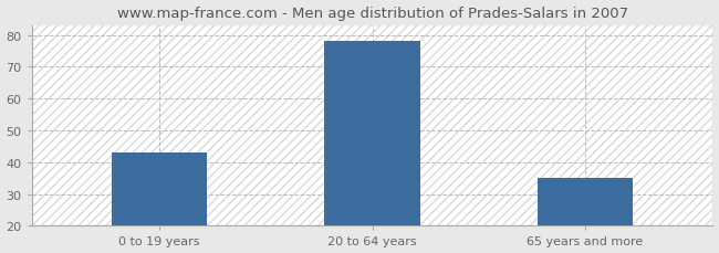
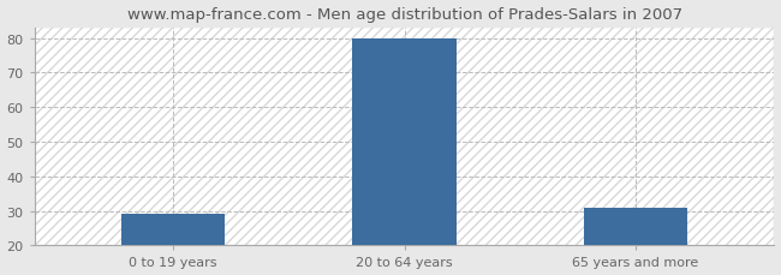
0 to 19 years: 43 -> 29
20 to 64 years: 78 -> 80
65 years and more: 35 -> 31
